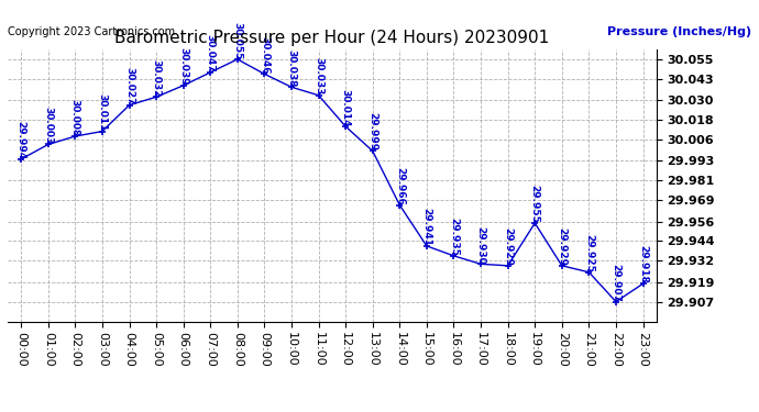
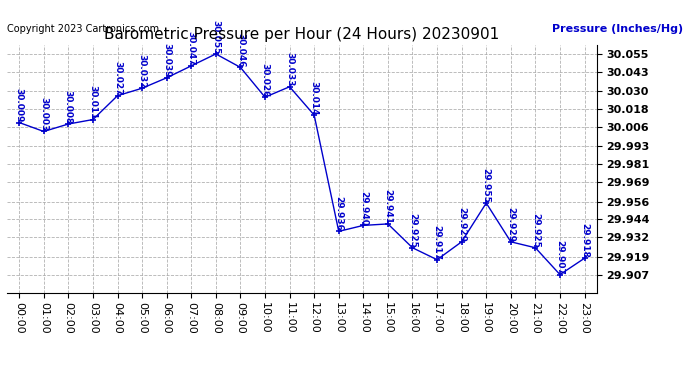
00:00: 29.994 -> 30.009
10:00: 30.038 -> 30.026
13:00: 29.999 -> 29.936
14:00: 29.966 -> 29.940
16:00: 29.935 -> 29.925
17:00: 29.930 -> 29.917
